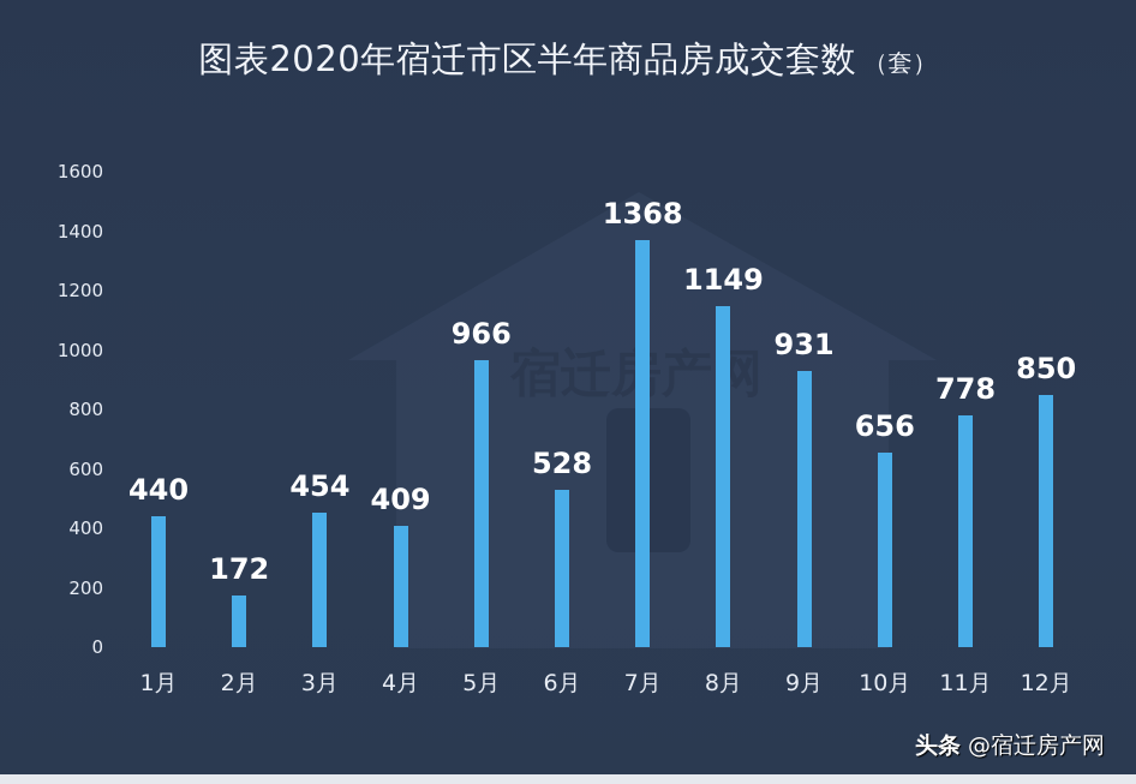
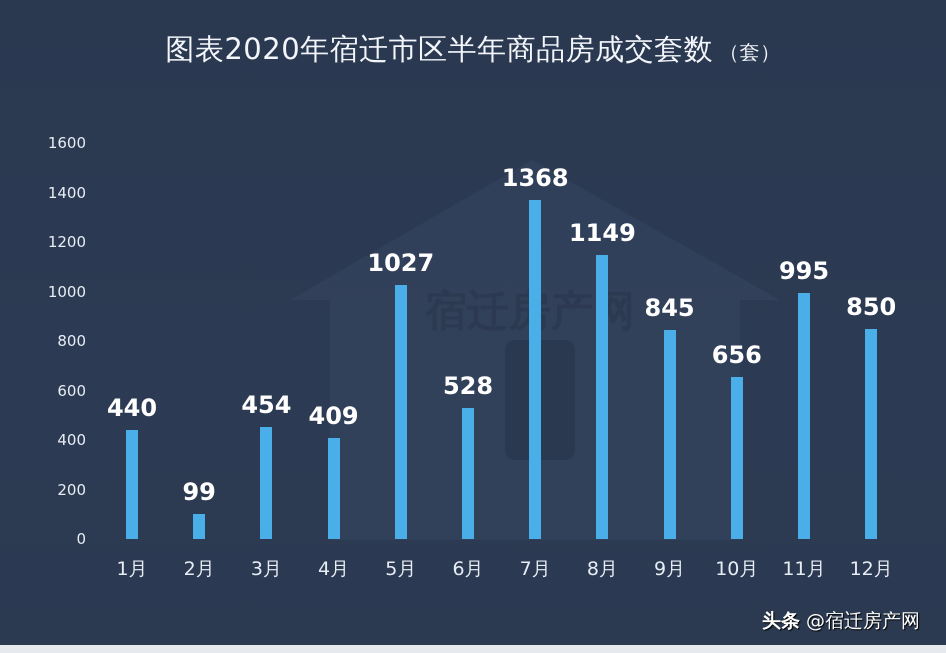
2月: 172 -> 99
5月: 966 -> 1027
9月: 931 -> 845
11月: 778 -> 995
